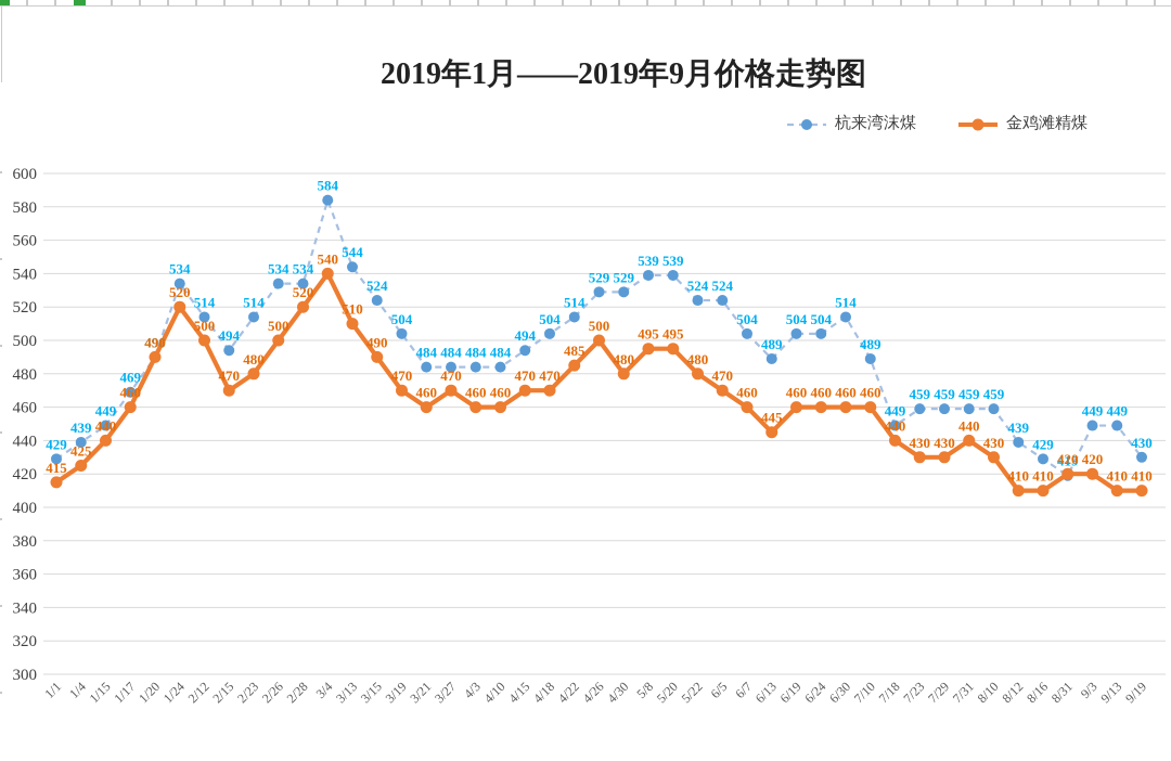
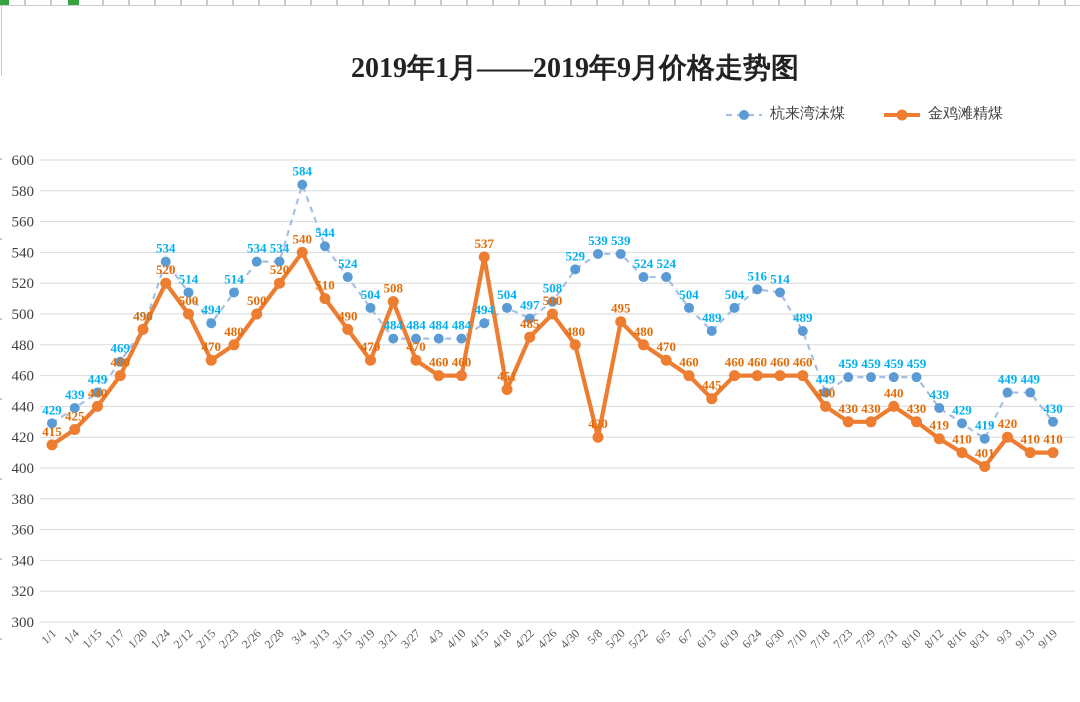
金鸡滩精煤/3/21: 460 -> 508
金鸡滩精煤/4/15: 470 -> 537
金鸡滩精煤/4/18: 470 -> 451
杭来湾沫煤/4/22: 514 -> 497
杭来湾沫煤/4/26: 529 -> 508
金鸡滩精煤/5/8: 495 -> 420
杭来湾沫煤/6/24: 504 -> 516
金鸡滩精煤/8/12: 410 -> 419
金鸡滩精煤/8/31: 420 -> 401
